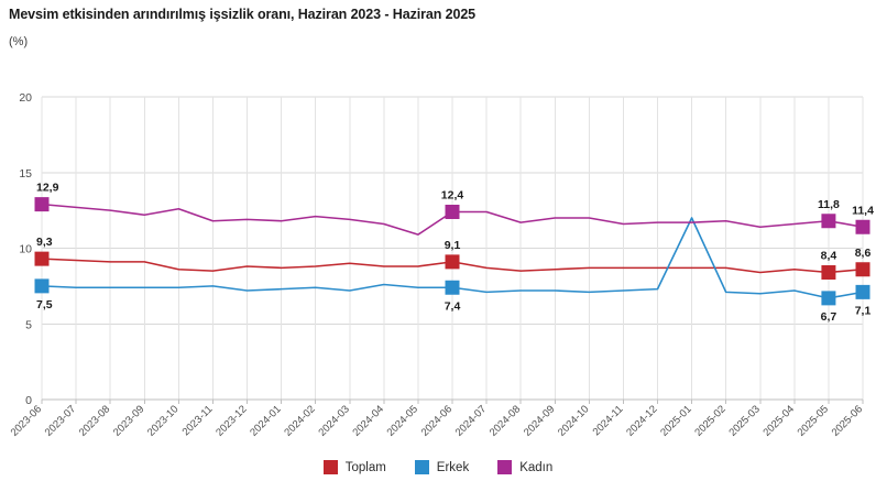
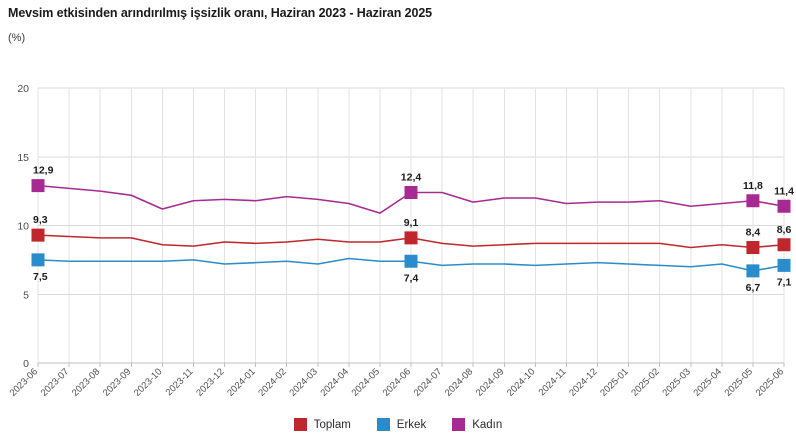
Kadın/2023-10: 12.6 -> 11.2
Erkek/2025-01: 12.0 -> 7.2
